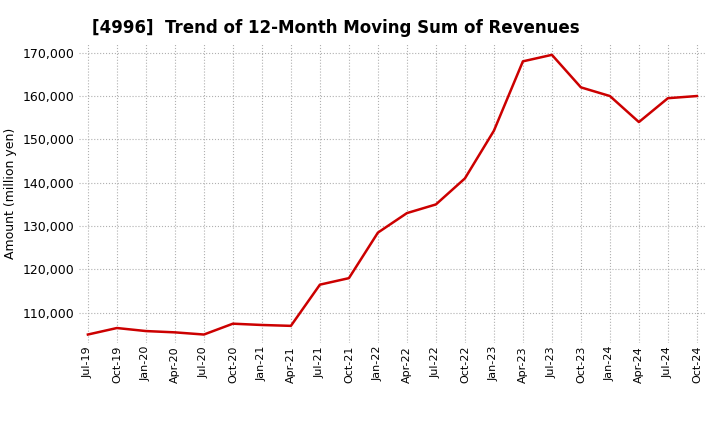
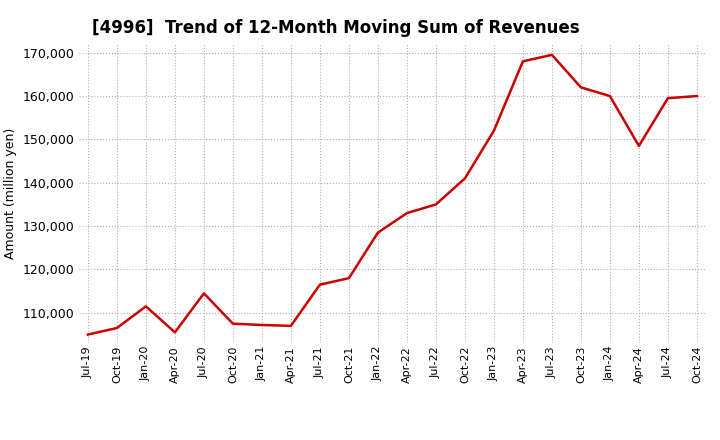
Jan-20: 105,800 -> 111,500
Jul-20: 105,000 -> 114,500
Apr-24: 154,000 -> 148,500
